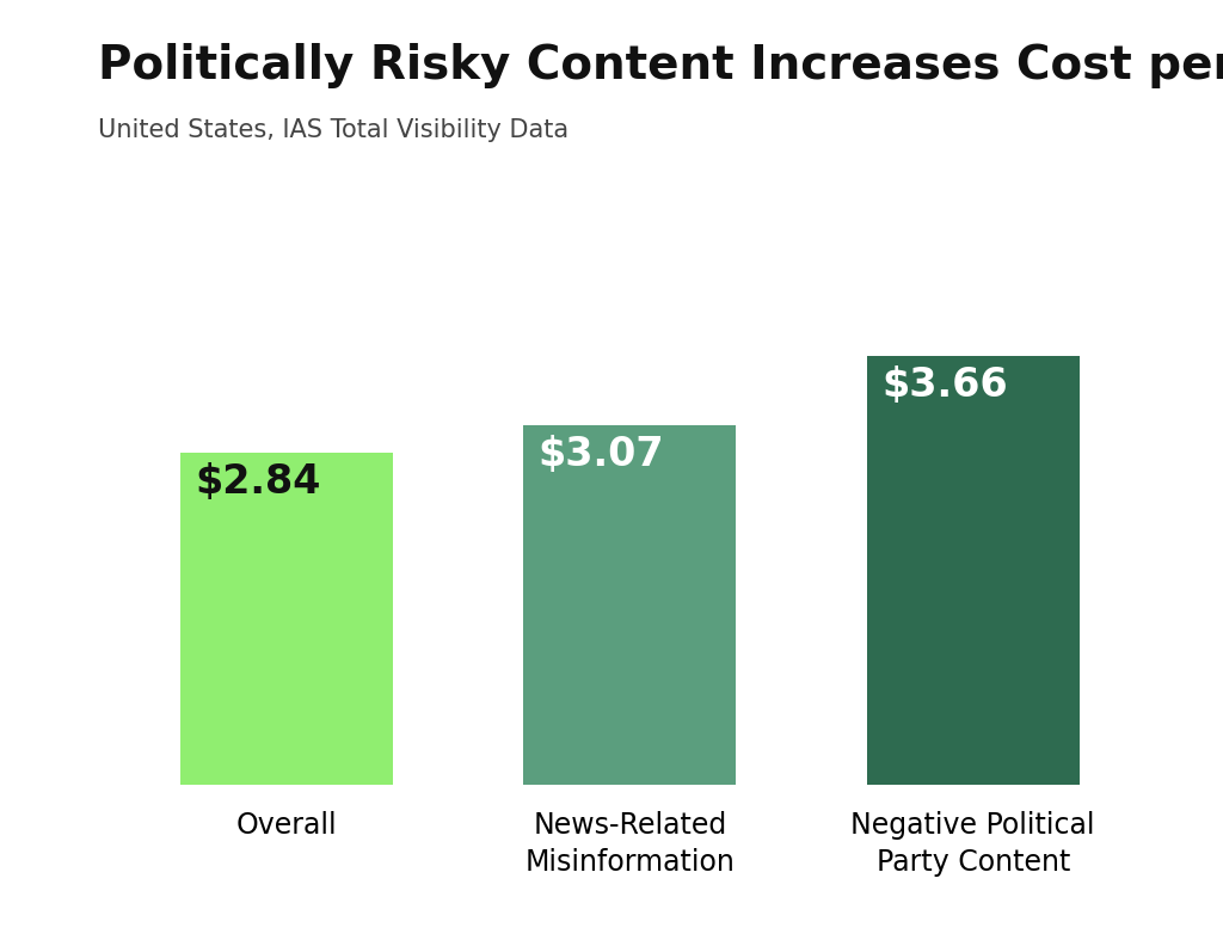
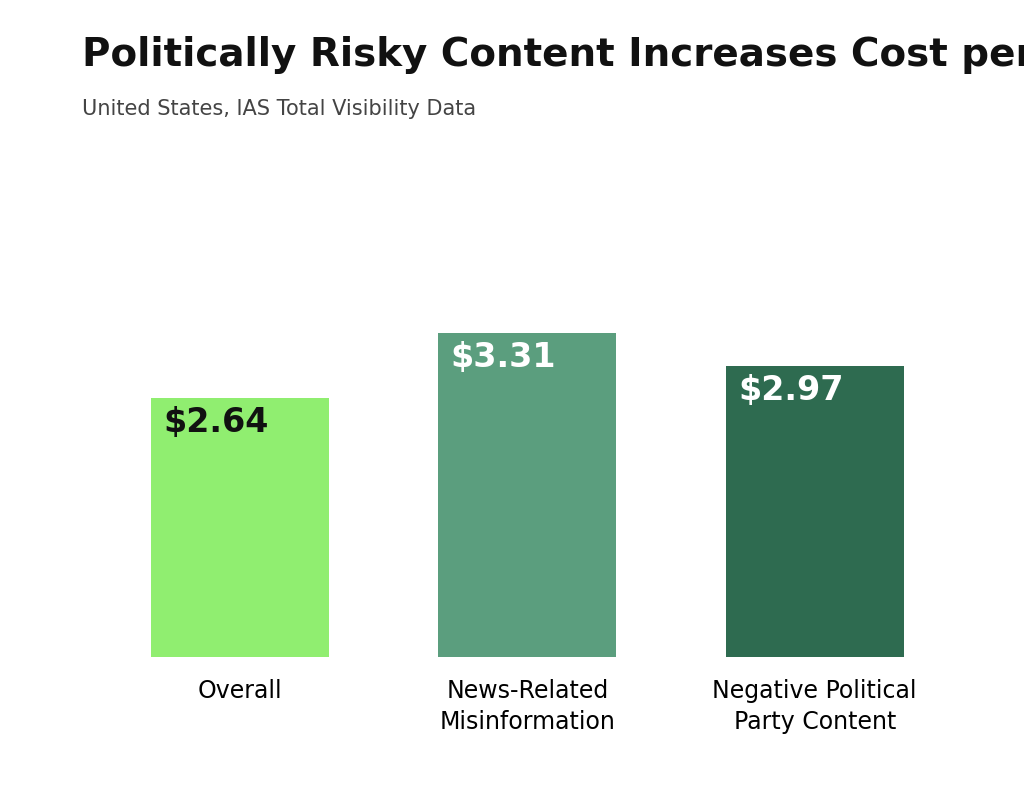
Overall: $2.84 -> $2.64
News-Related Misinformation: $3.07 -> $3.31
Negative Political Party Content: $3.66 -> $2.97
